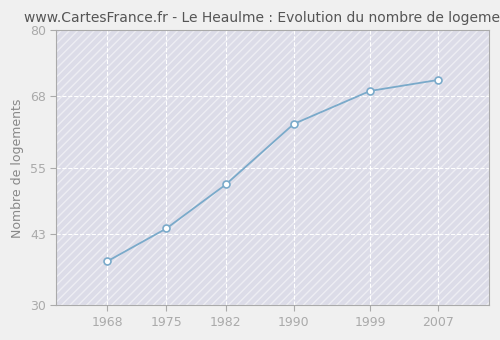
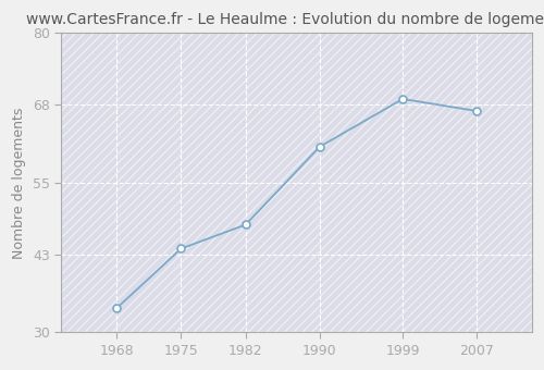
1968: 38 -> 34
1982: 52 -> 48
1990: 63 -> 61
2007: 71 -> 67
